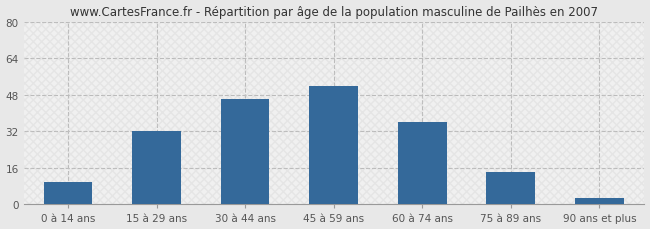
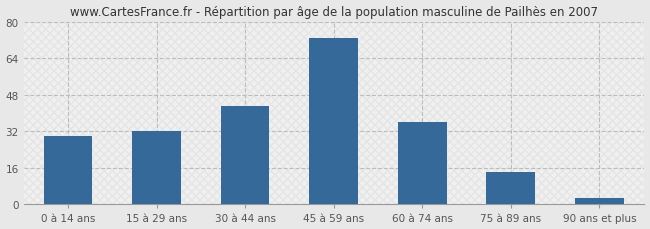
0 à 14 ans: 10 -> 30
30 à 44 ans: 46 -> 43
45 à 59 ans: 52 -> 73
